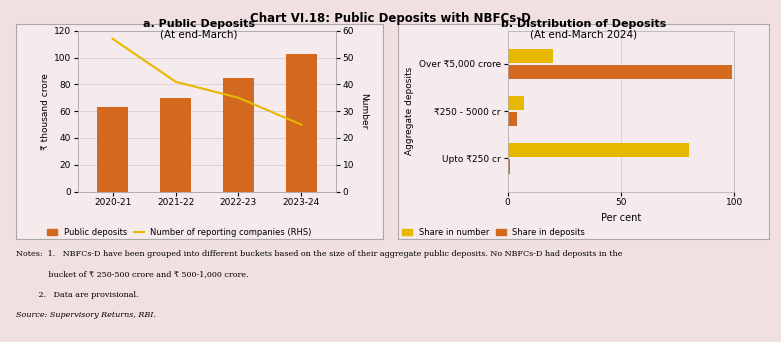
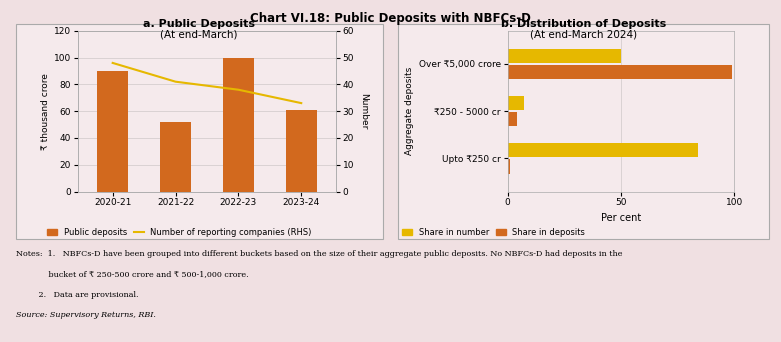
Public deposits/2020-21: 63 -> 90
Number of reporting companies (RHS)/2020-21: 57 -> 48
Public deposits/2021-22: 70 -> 52
Public deposits/2022-23: 85 -> 100
Number of reporting companies (RHS)/2022-23: 35 -> 38
Public deposits/2023-24: 103 -> 61
Number of reporting companies (RHS)/2023-24: 25 -> 33
Share in number/Over ₹5,000 crore: 20 -> 50
Share in number/Upto ₹250 cr: 80 -> 84
